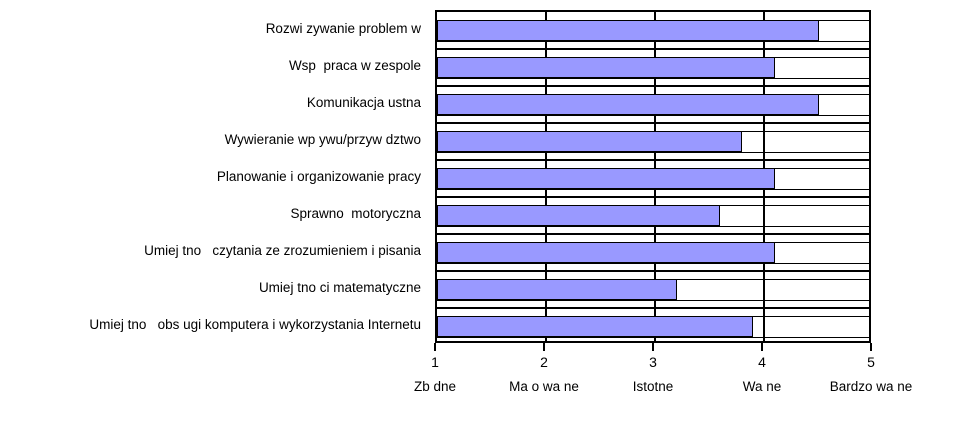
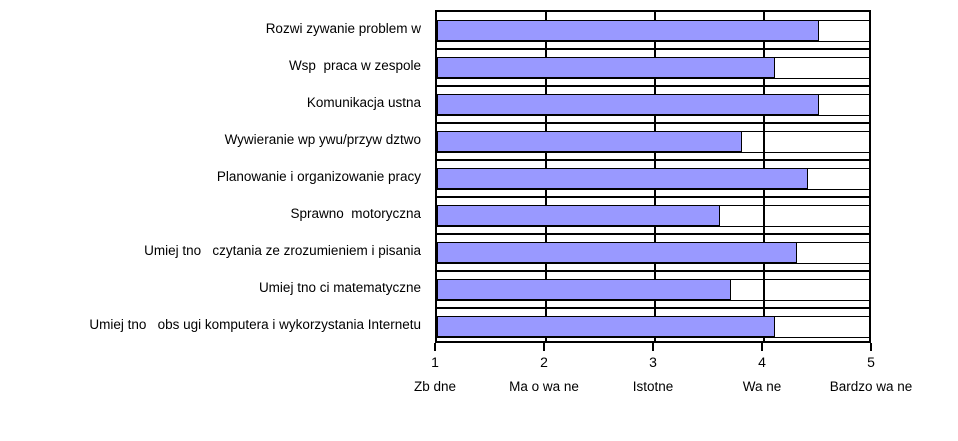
Planowanie i organizowanie pracy: 4.1 -> 4.4
Umiej tno czytania ze zrozumieniem i pisania: 4.1 -> 4.3
Umiej tno ci matematyczne: 3.2 -> 3.7
Umiej tno obs ugi komputera i wykorzystania Internetu: 3.9 -> 4.1
